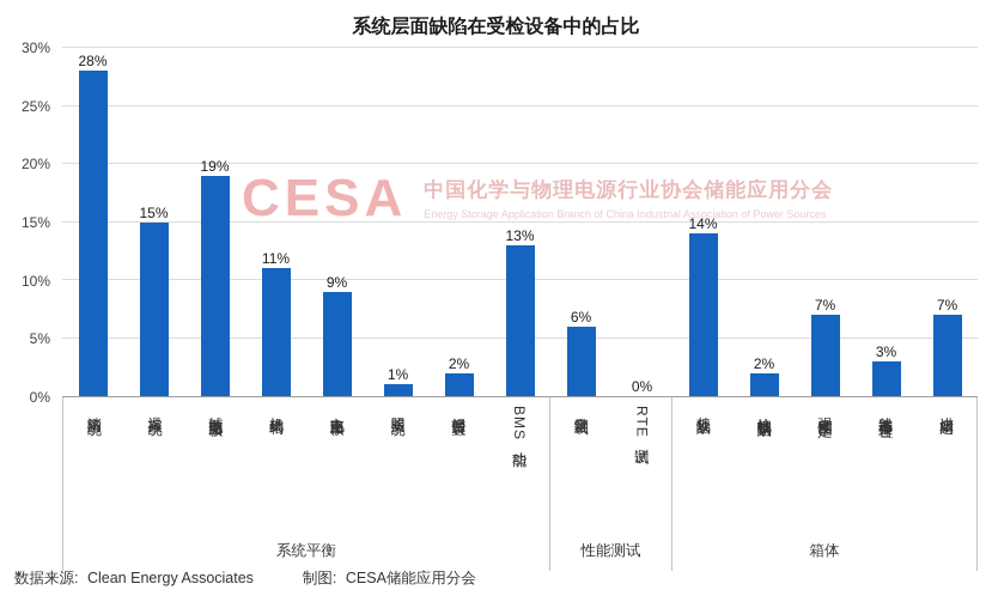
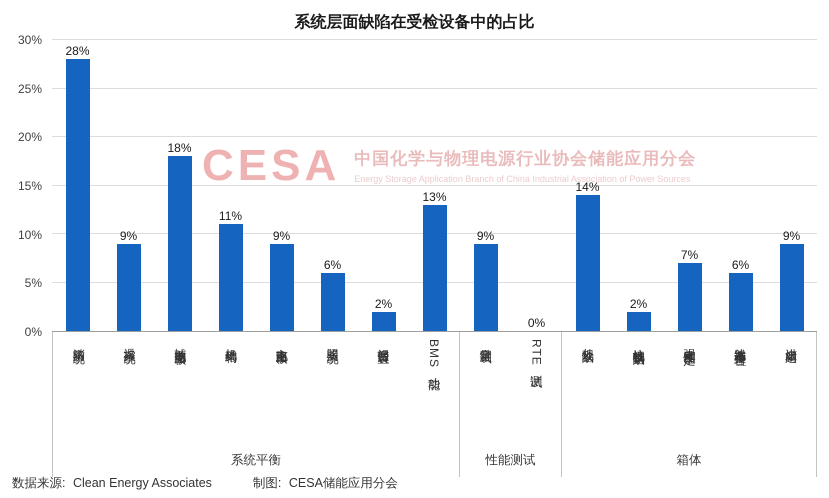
温控系统: 15% -> 9%
辅助电路面板: 19% -> 18%
照明系统: 1% -> 6%
容量测试: 6% -> 9%
线路布置不合理: 3% -> 6%
进水问题: 7% -> 9%
